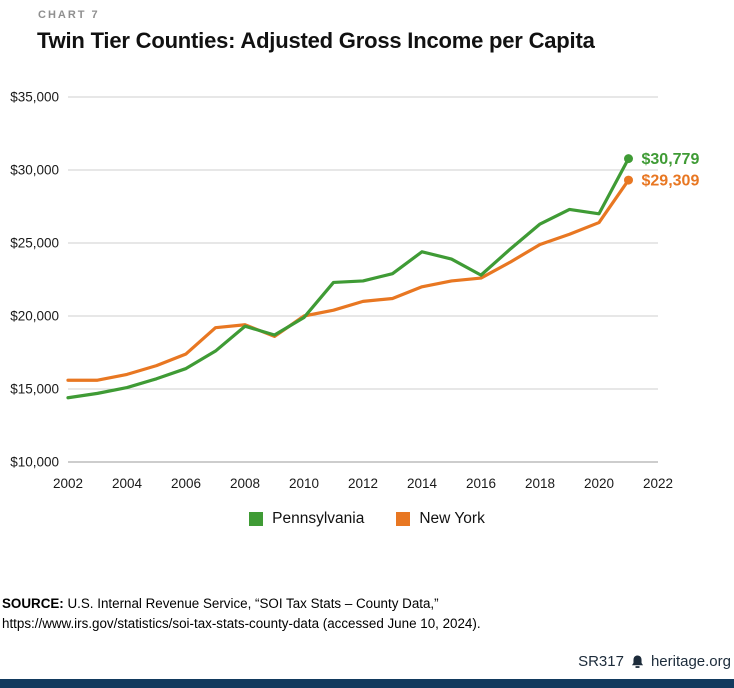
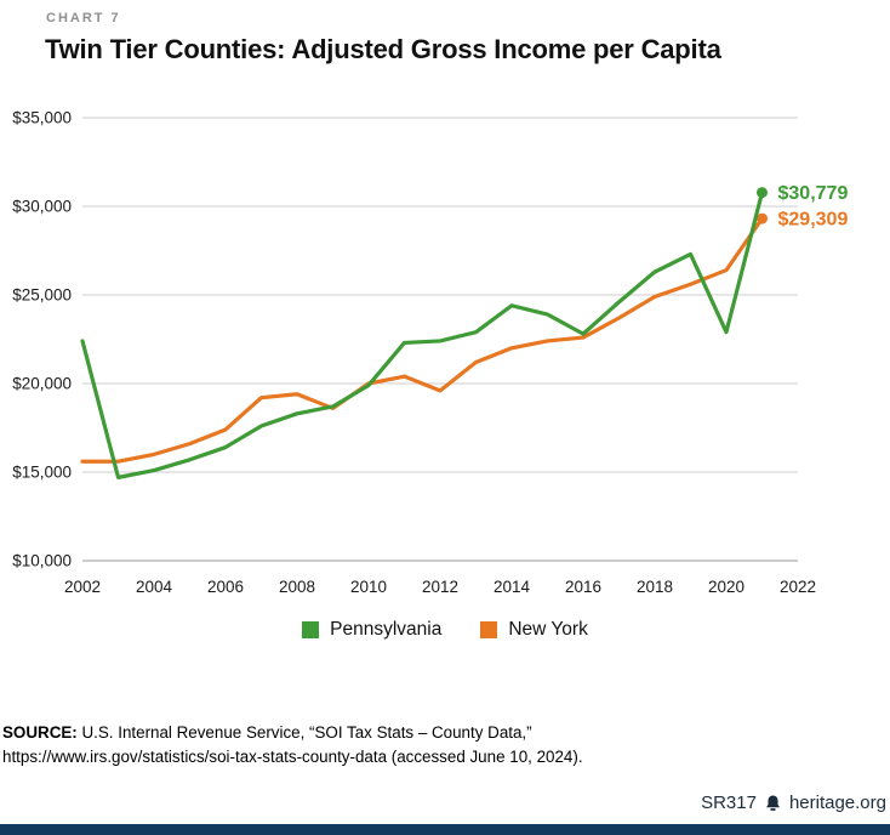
Pennsylvania/2002: $14400 -> $22400
Pennsylvania/2008: $19300 -> $18300
New York/2012: $21000 -> $19600
Pennsylvania/2020: $27000 -> $22900
